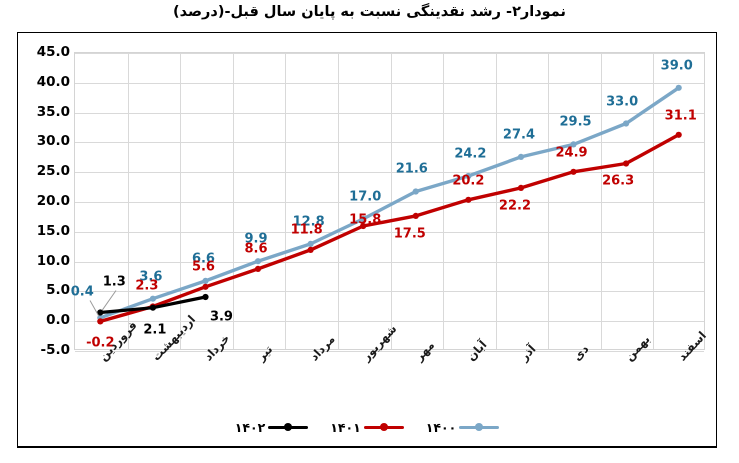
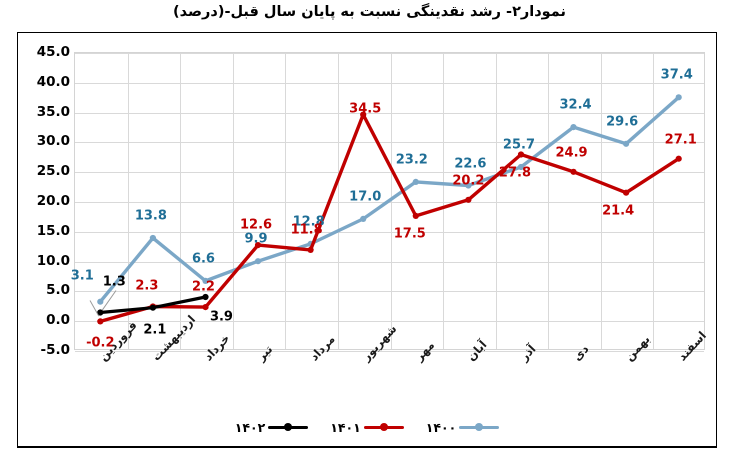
۱۴۰۰/فروردین: 0.4 -> 3.1
۱۴۰۰/اردیبهشت: 3.6 -> 13.8
۱۴۰۱/خرداد: 5.6 -> 2.2
۱۴۰۱/تیر: 8.6 -> 12.6
۱۴۰۱/شهریور: 15.8 -> 34.5
۱۴۰۰/مهر: 21.6 -> 23.2
۱۴۰۰/آبان: 24.2 -> 22.6
۱۴۰۰/آذر: 27.4 -> 25.7
۱۴۰۱/آذر: 22.2 -> 27.8
۱۴۰۰/دی: 29.5 -> 32.4
۱۴۰۰/بهمن: 33.0 -> 29.6
۱۴۰۱/بهمن: 26.3 -> 21.4
۱۴۰۰/اسفند: 39.0 -> 37.4
۱۴۰۱/اسفند: 31.1 -> 27.1
